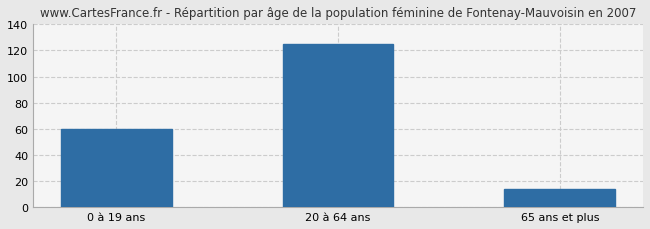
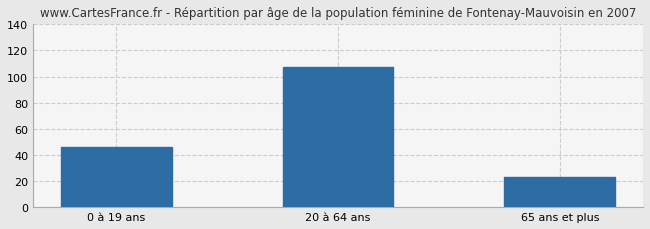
0 à 19 ans: 60 -> 46
20 à 64 ans: 125 -> 107
65 ans et plus: 14 -> 23
